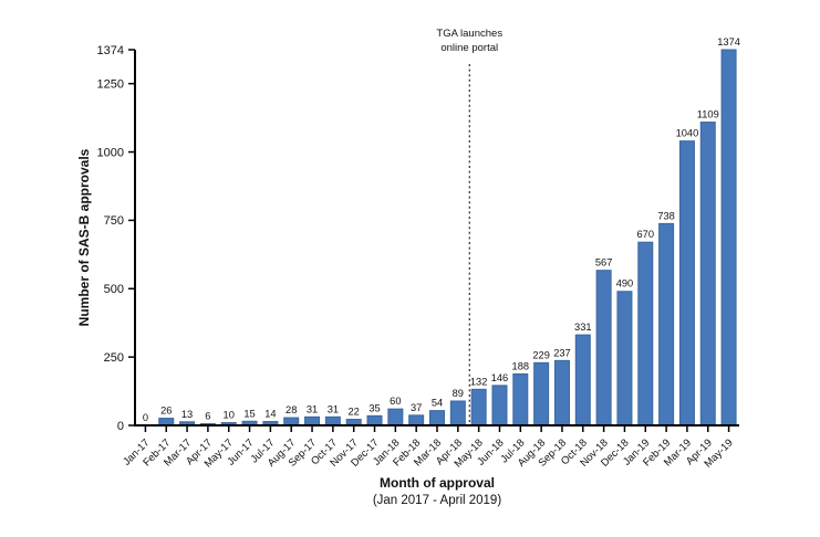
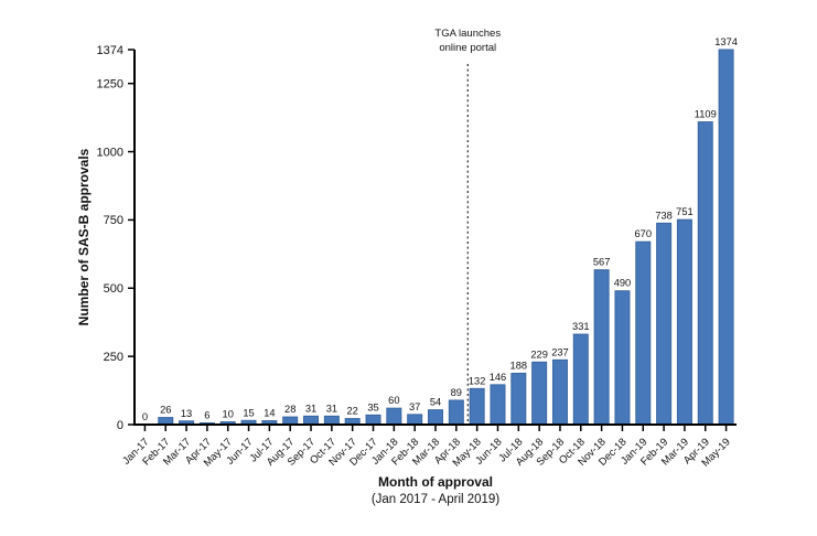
Mar-19: 1040 -> 751
